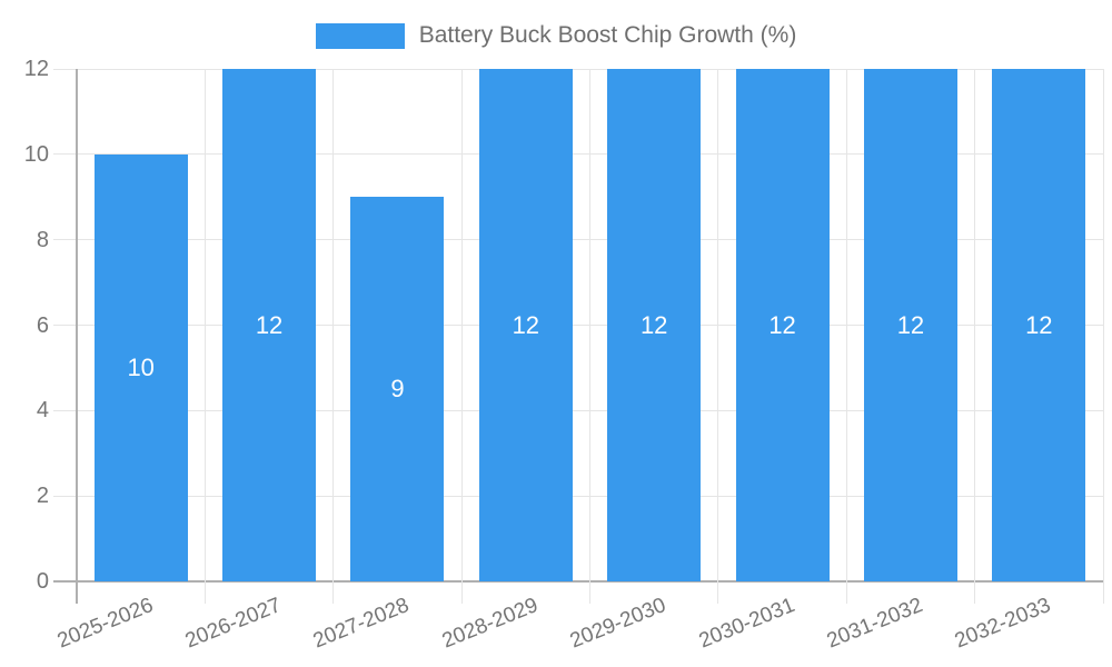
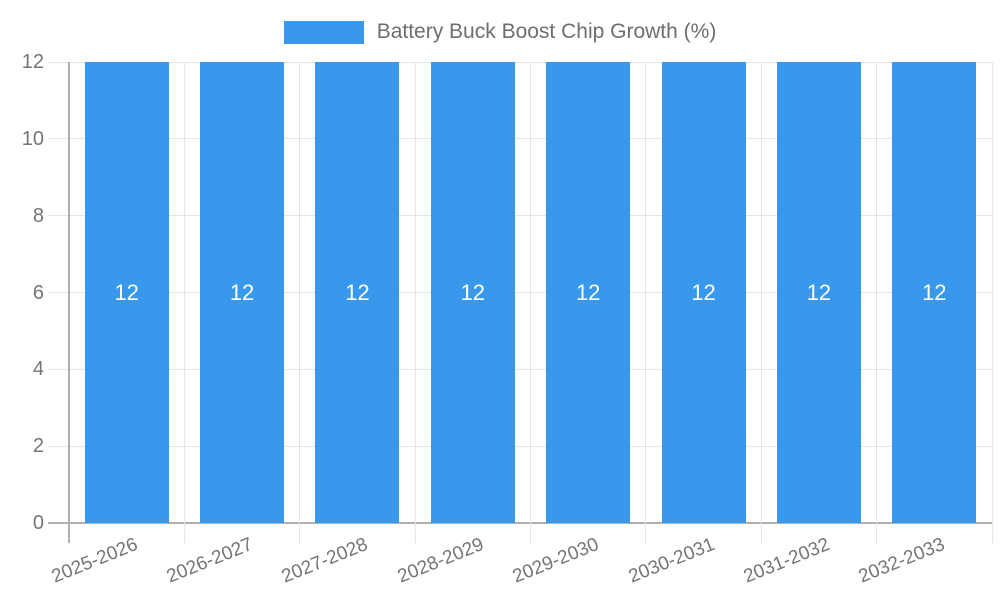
2025-2026: 10 -> 12
2027-2028: 9 -> 12
